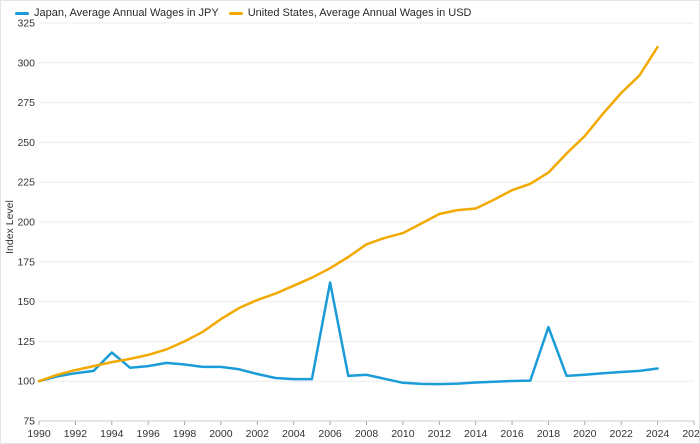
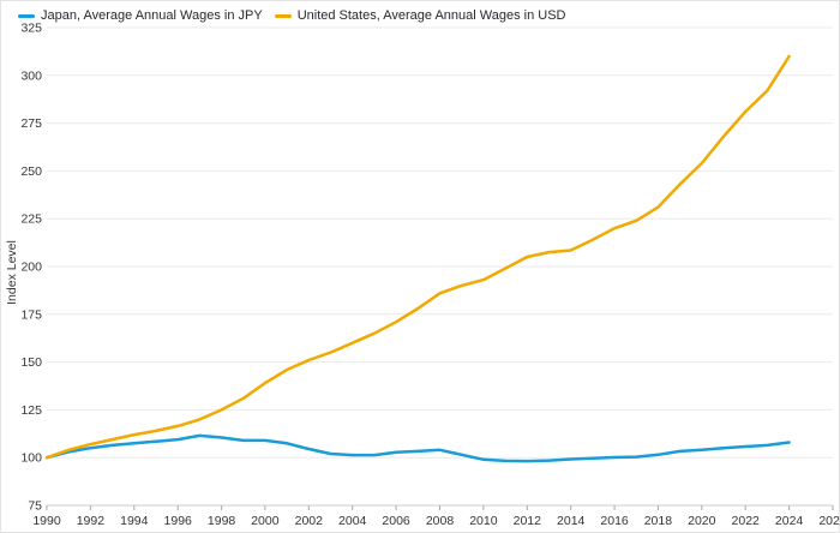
Japan, Average Annual Wages in JPY/1994: 118 -> 108
Japan, Average Annual Wages in JPY/2006: 162 -> 103
Japan, Average Annual Wages in JPY/2018: 134 -> 102
